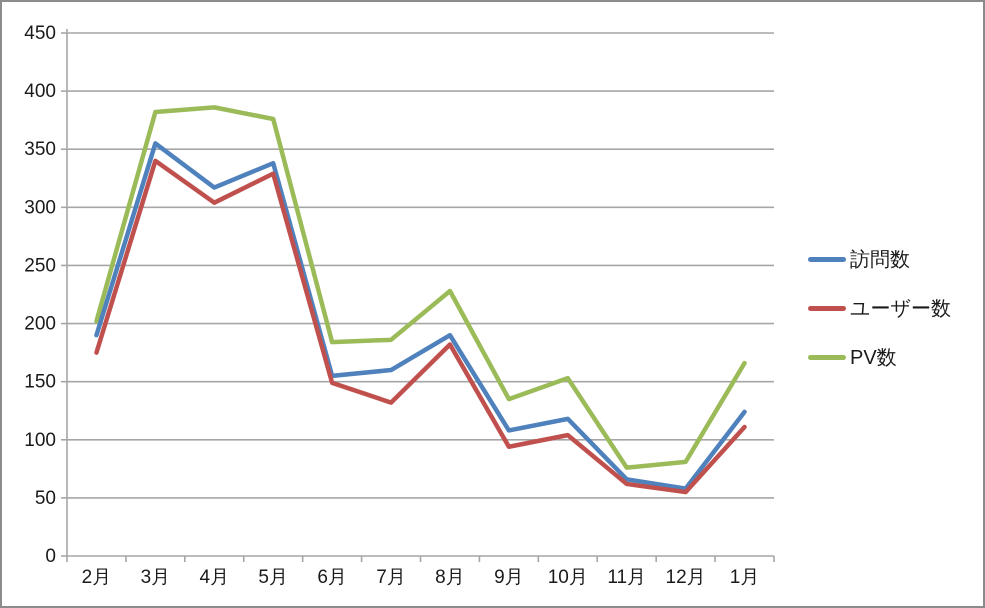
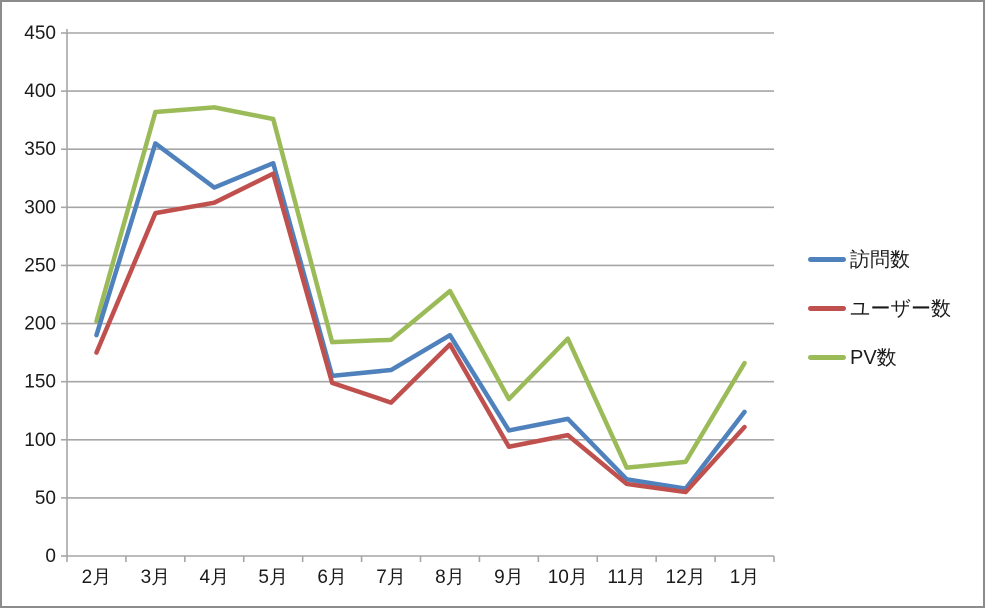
ユーザー数/3月: 340 -> 295
PV数/10月: 153 -> 187
